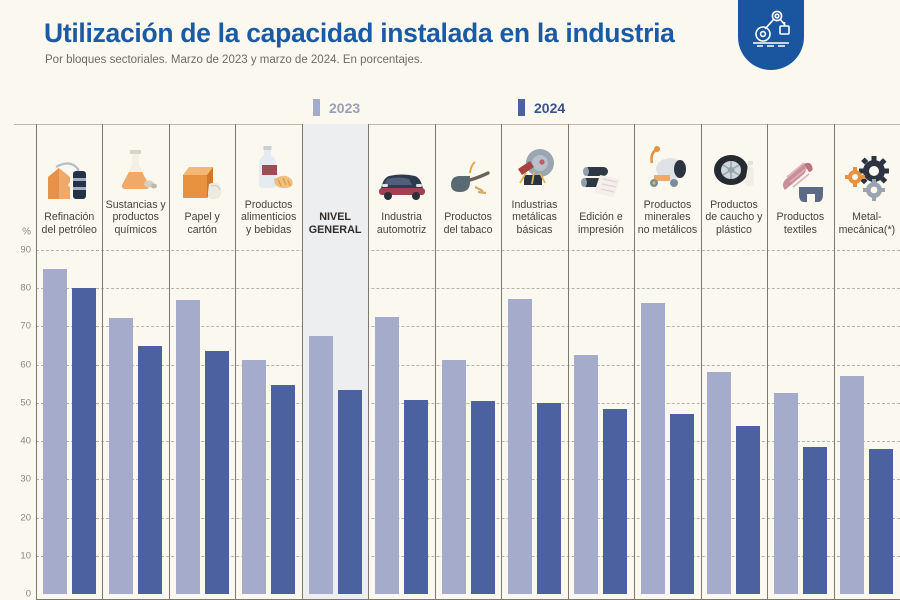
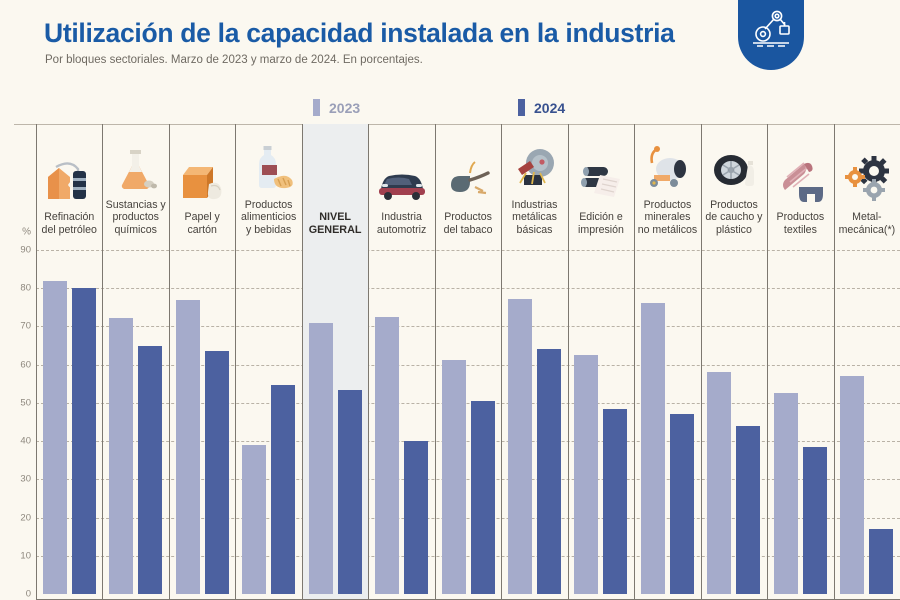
2023/Refinación del petróleo: 85 -> 82
2023/Productos alimenticios y bebidas: 61 -> 39
2023/NIVEL GENERAL: 67 -> 71
2024/Industria automotriz: 51 -> 40
2024/Industrias metálicas básicas: 50 -> 64
2024/Metal-mecánica(*): 38 -> 17
